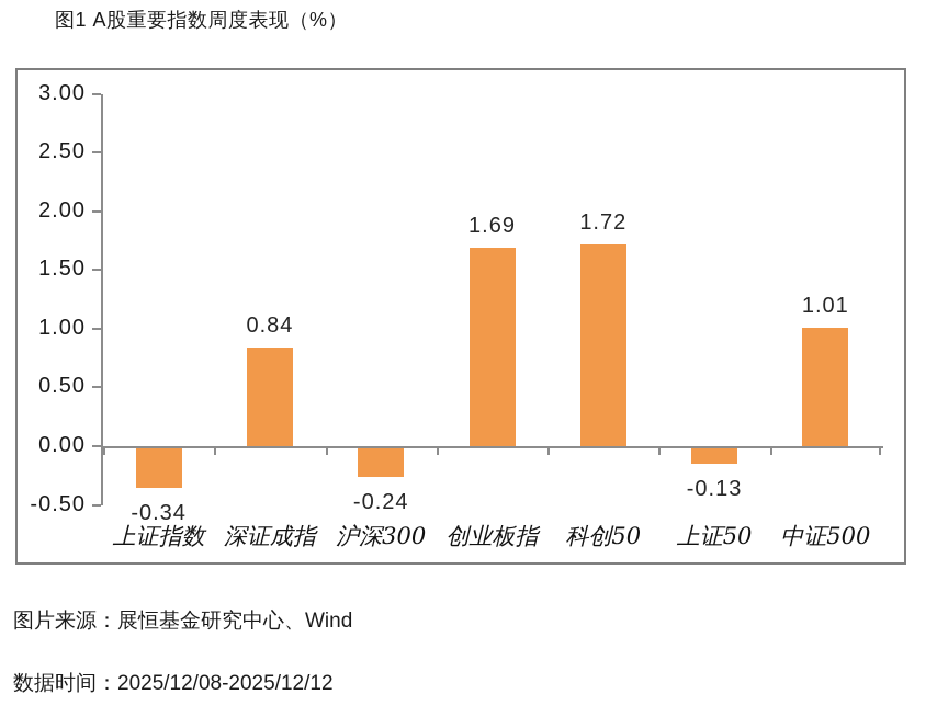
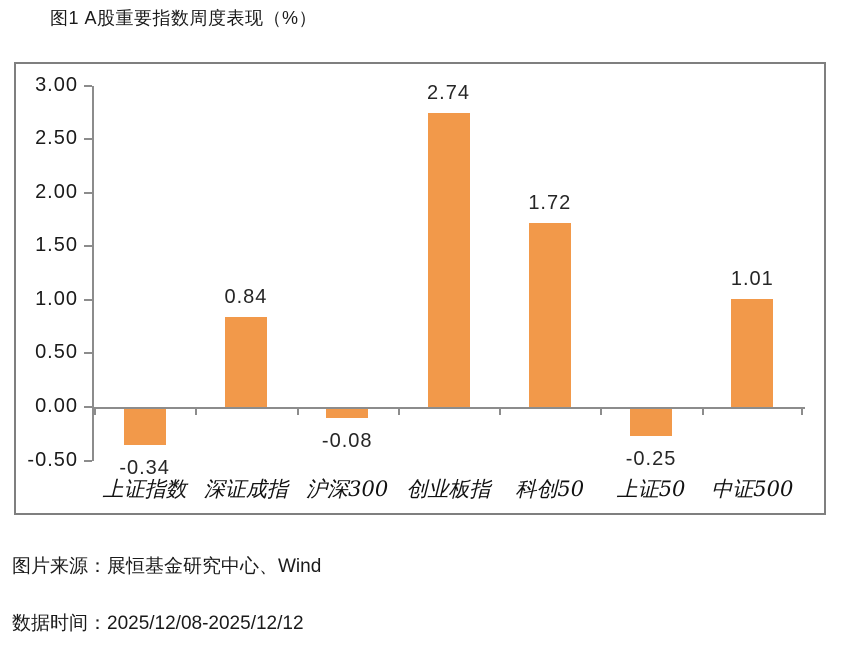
沪深300: -0.24 -> -0.08
创业板指: 1.69 -> 2.74
上证50: -0.13 -> -0.25
